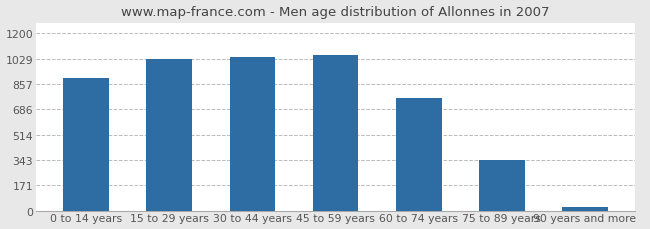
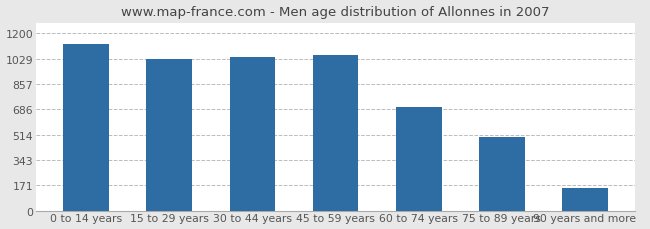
0 to 14 years: 900 -> 1130
60 to 74 years: 760 -> 700
75 to 89 years: 340 -> 500
90 years and more: 30 -> 150
